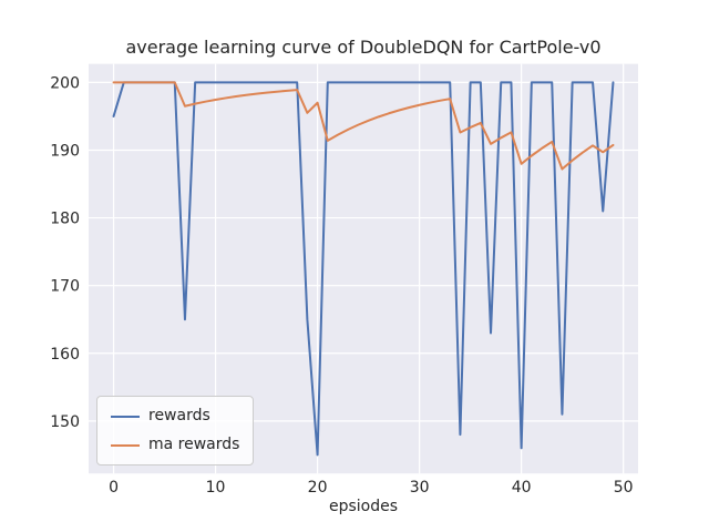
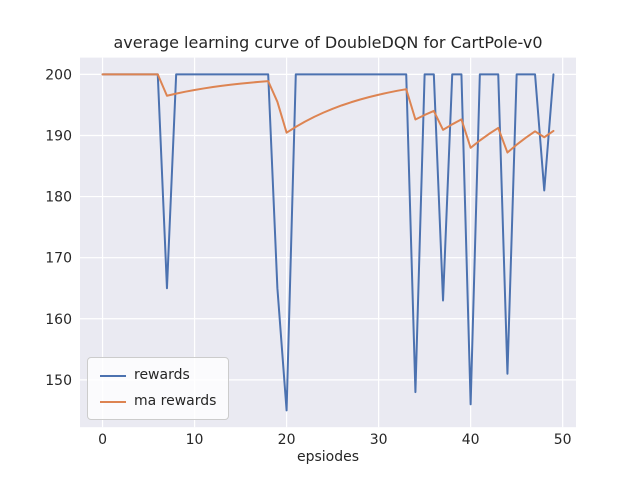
rewards/0: 195 -> 200
ma rewards/20: 197 -> 190
